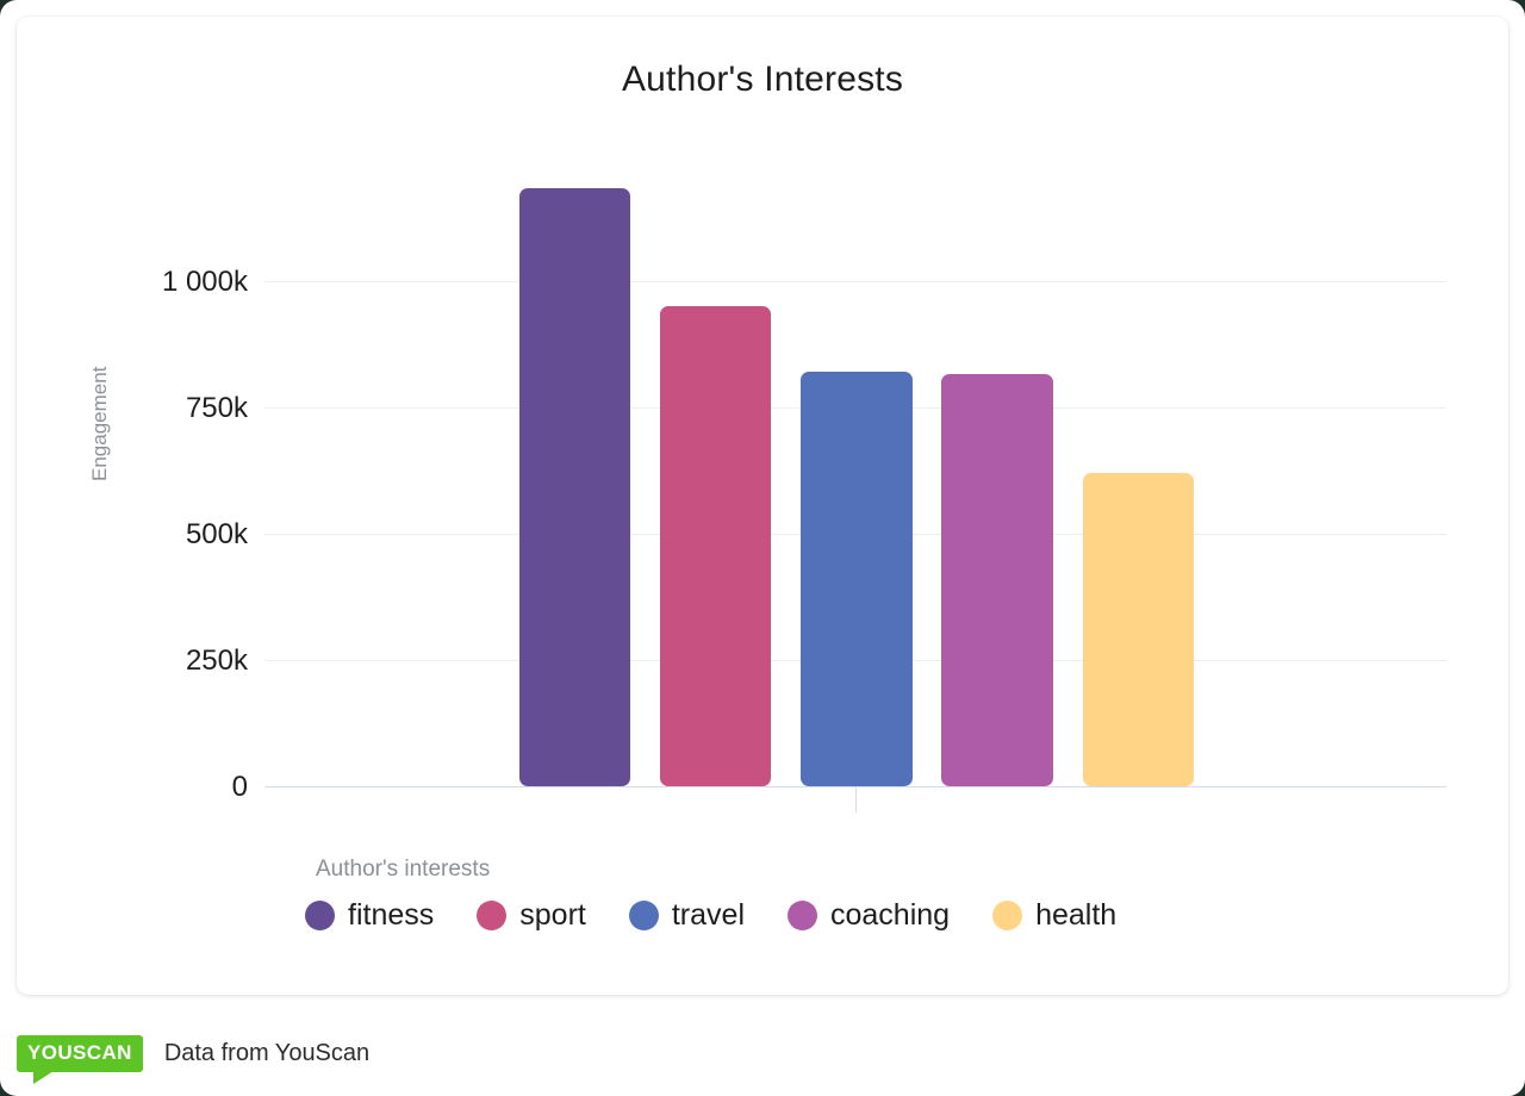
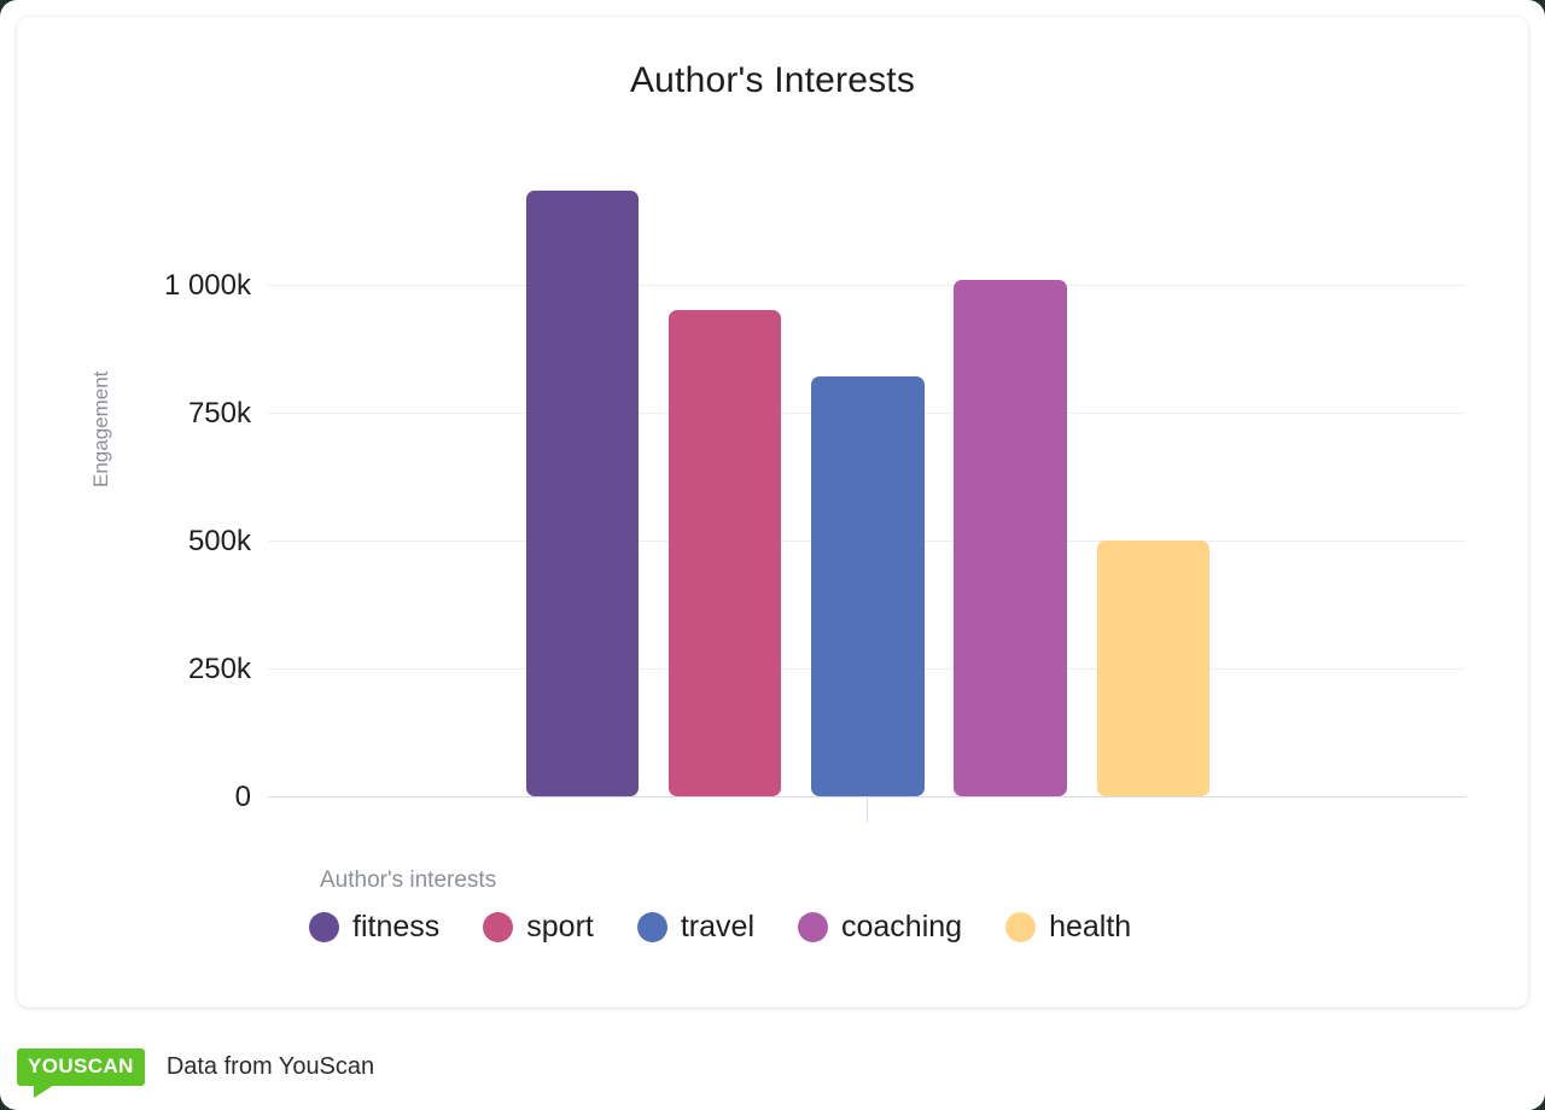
coaching: 820k -> 1010k
health: 620k -> 500k
